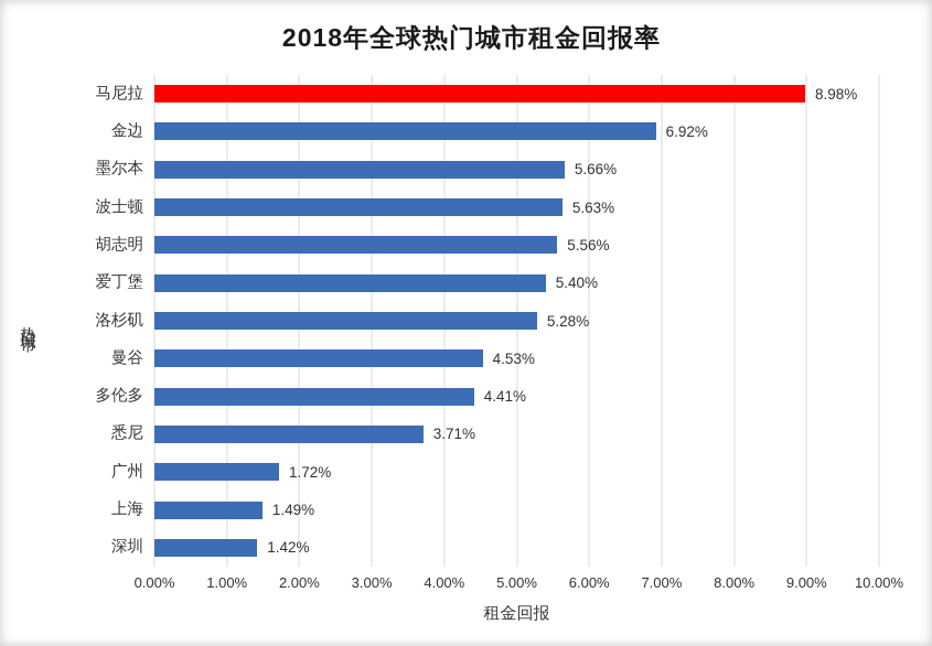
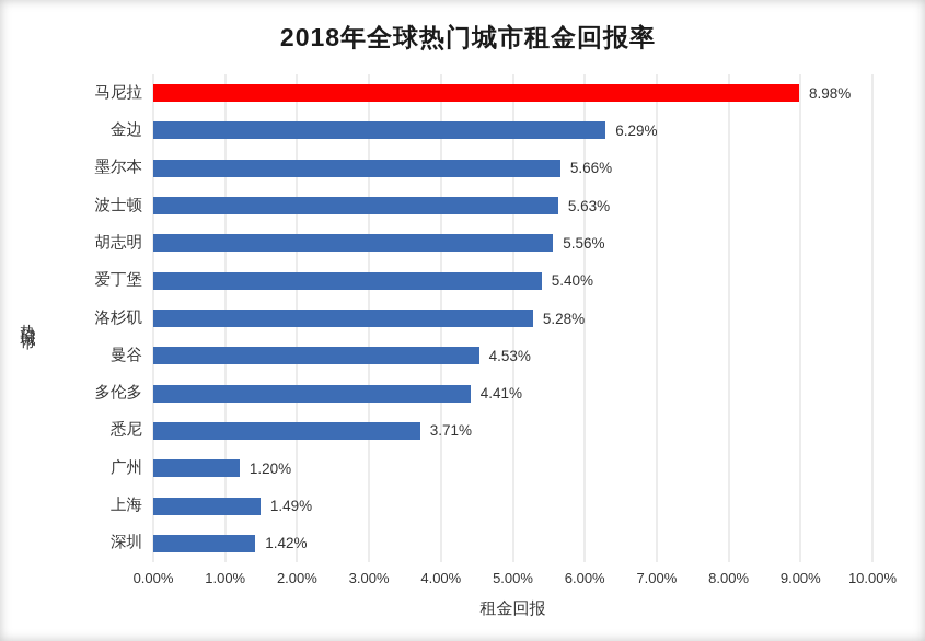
金边: 6.92% -> 6.29%
广州: 1.72% -> 1.20%
